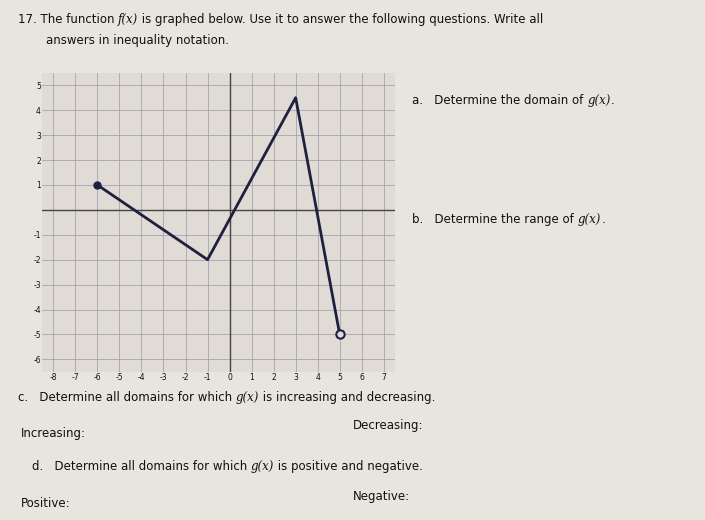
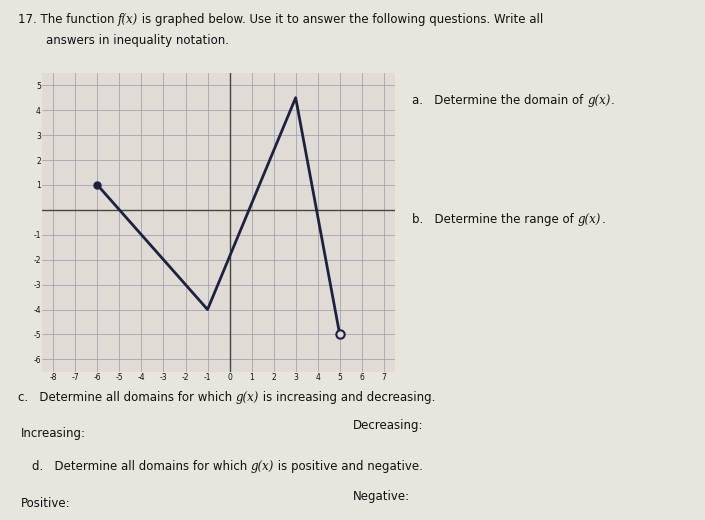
-1: -2.0 -> -4.0
